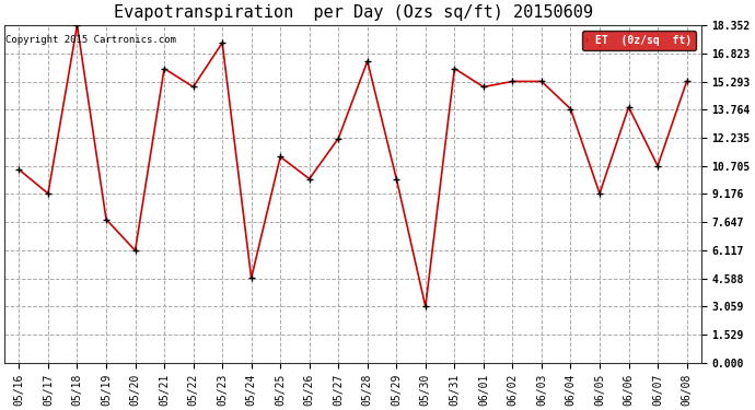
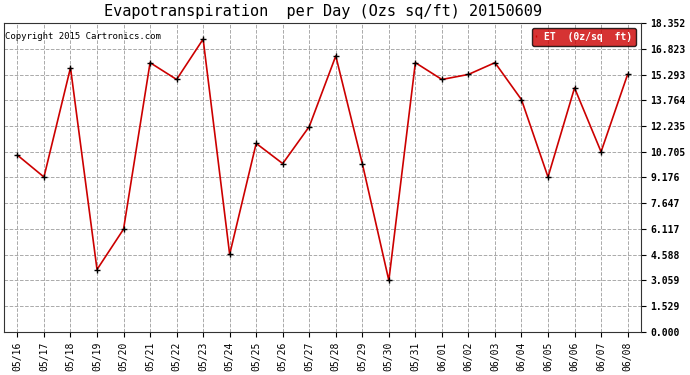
05/18: 18.4 -> 15.7
05/19: 7.8 -> 3.7
06/03: 15.3 -> 16.0
06/06: 13.9 -> 14.5
